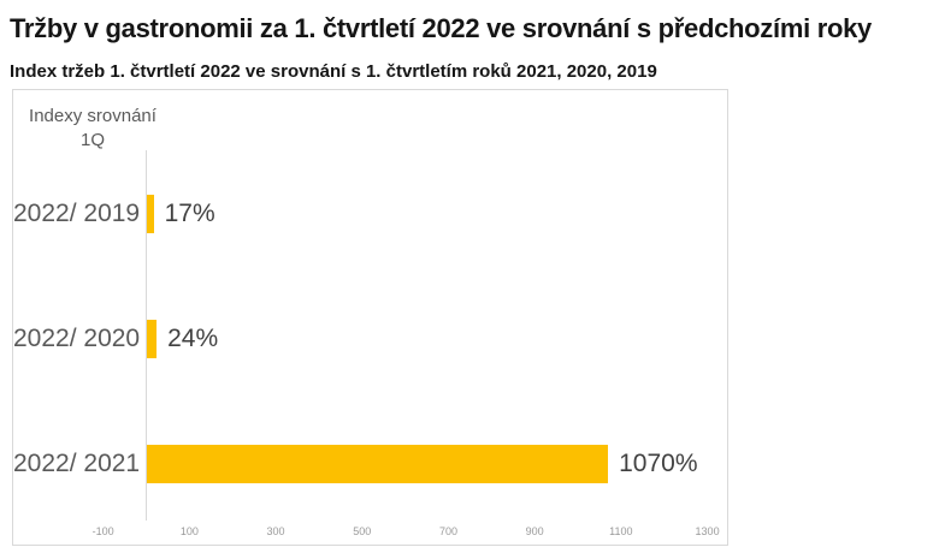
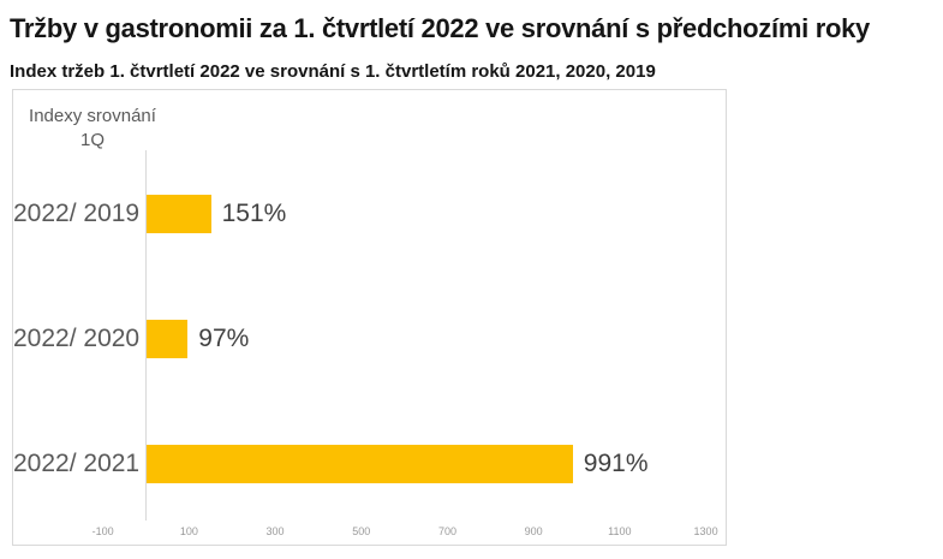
2022/ 2019: 17% -> 151%
2022/ 2020: 24% -> 97%
2022/ 2021: 1070% -> 991%
